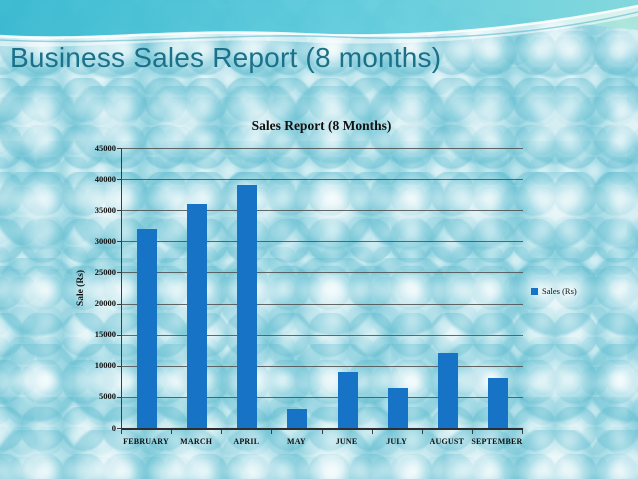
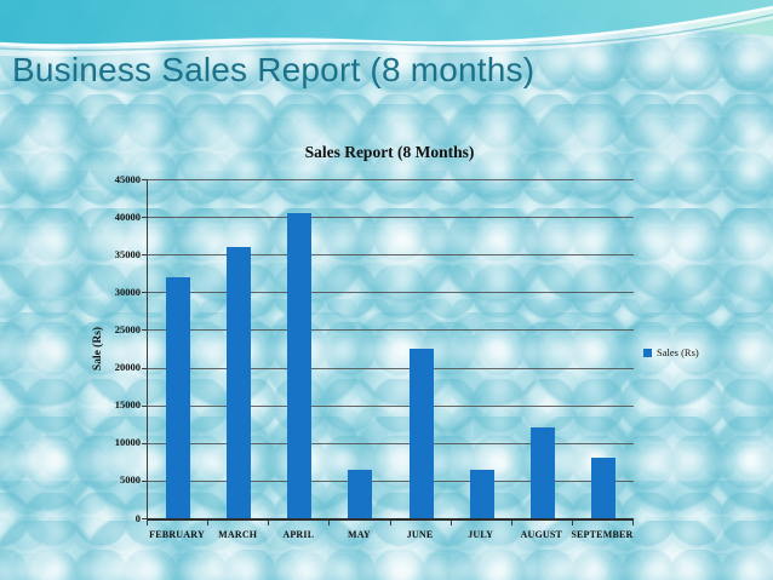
APRIL: 39000 -> 40000
MAY: 3000 -> 6000
JUNE: 9000 -> 22000
